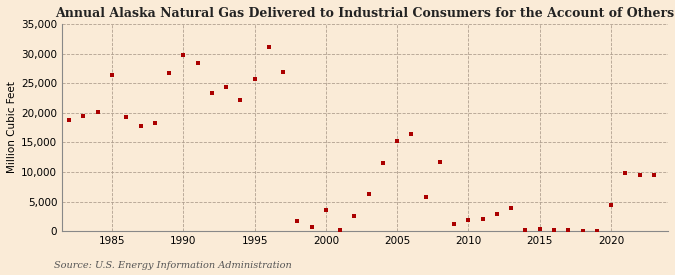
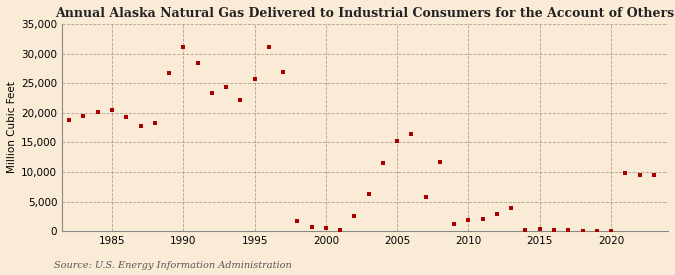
1985: 26,400 -> 20,500
1990: 29,800 -> 31,100
2000: 3,600 -> 600
2020: 4,400 -> 100
